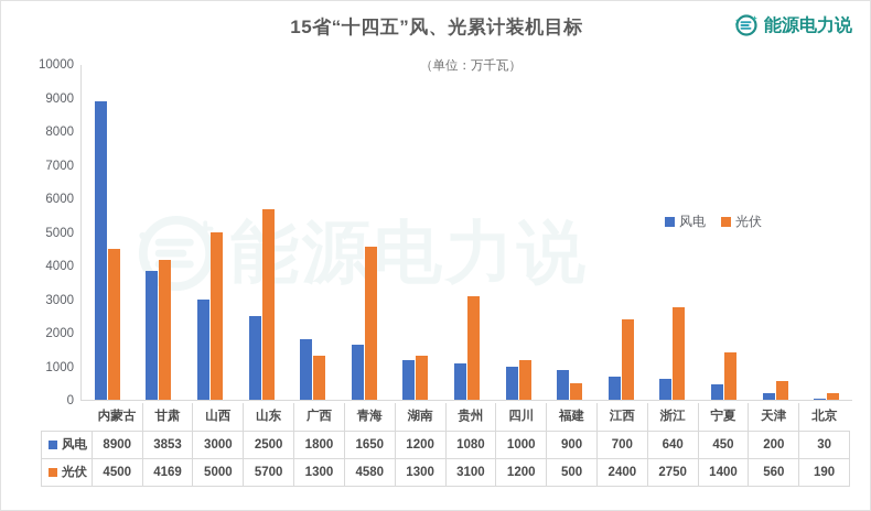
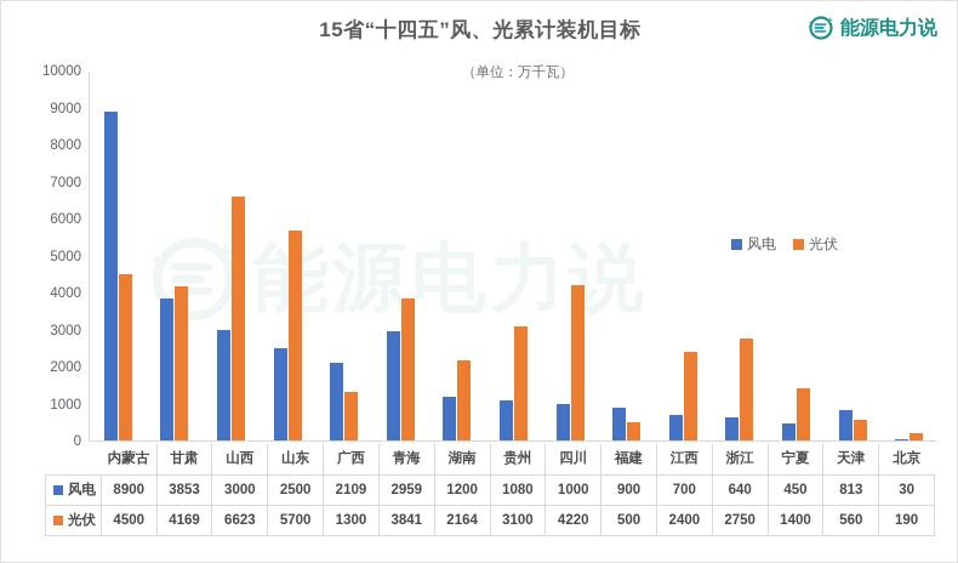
光伏/山西: 5000 -> 6623
风电/广西: 1800 -> 2109
风电/青海: 1650 -> 2959
光伏/青海: 4580 -> 3841
光伏/湖南: 1300 -> 2164
光伏/四川: 1200 -> 4220
风电/天津: 200 -> 813
